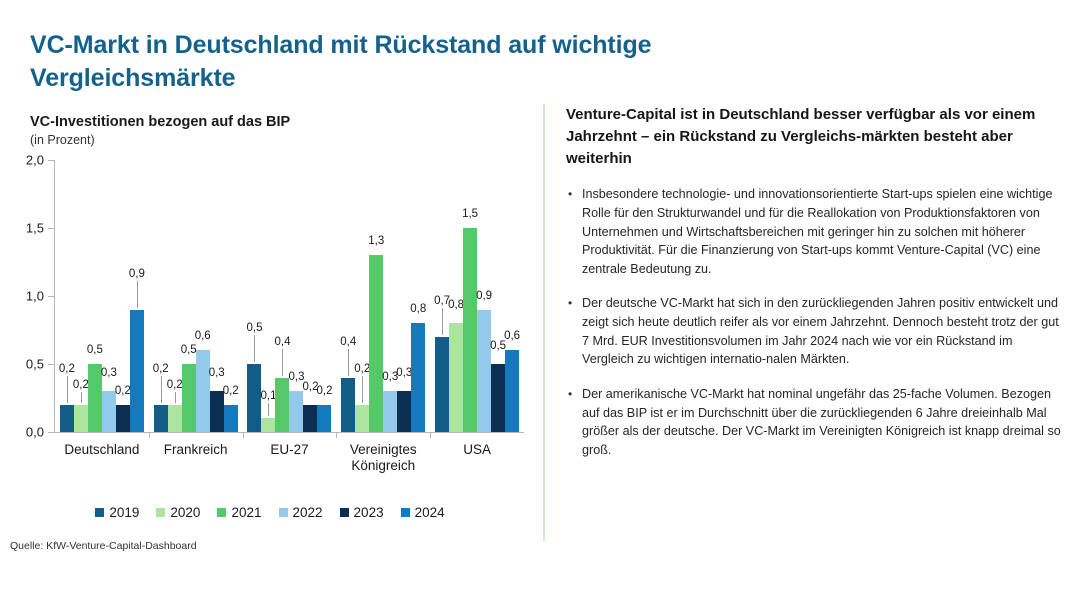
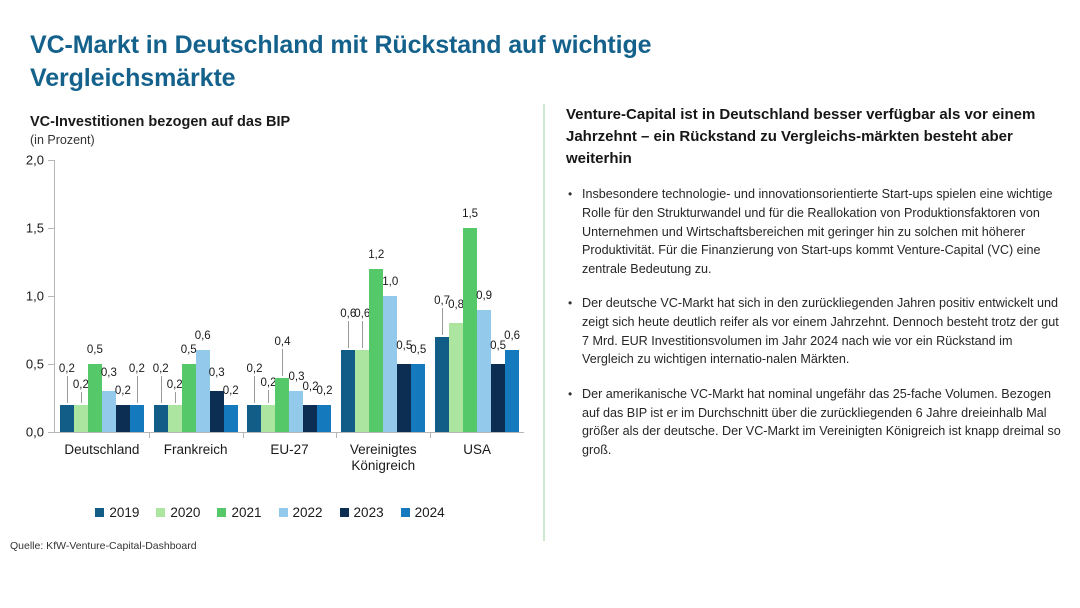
2024/Deutschland: 0,9 -> 0,2
2019/EU-27: 0,5 -> 0,2
2020/EU-27: 0,1 -> 0,2
2019/Vereinigtes Königreich: 0,4 -> 0,6
2020/Vereinigtes Königreich: 0,2 -> 0,6
2021/Vereinigtes Königreich: 1,3 -> 1,2
2022/Vereinigtes Königreich: 0,3 -> 1,0
2023/Vereinigtes Königreich: 0,3 -> 0,5
2024/Vereinigtes Königreich: 0,8 -> 0,5
